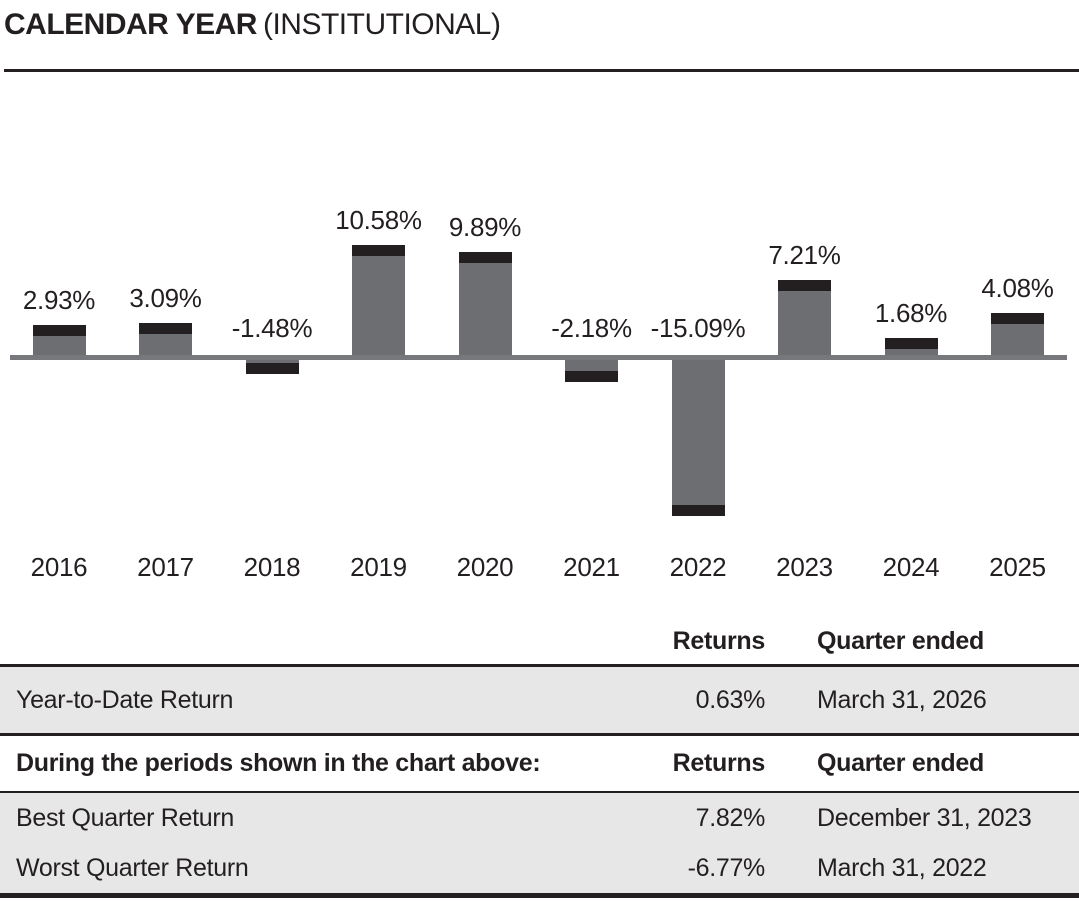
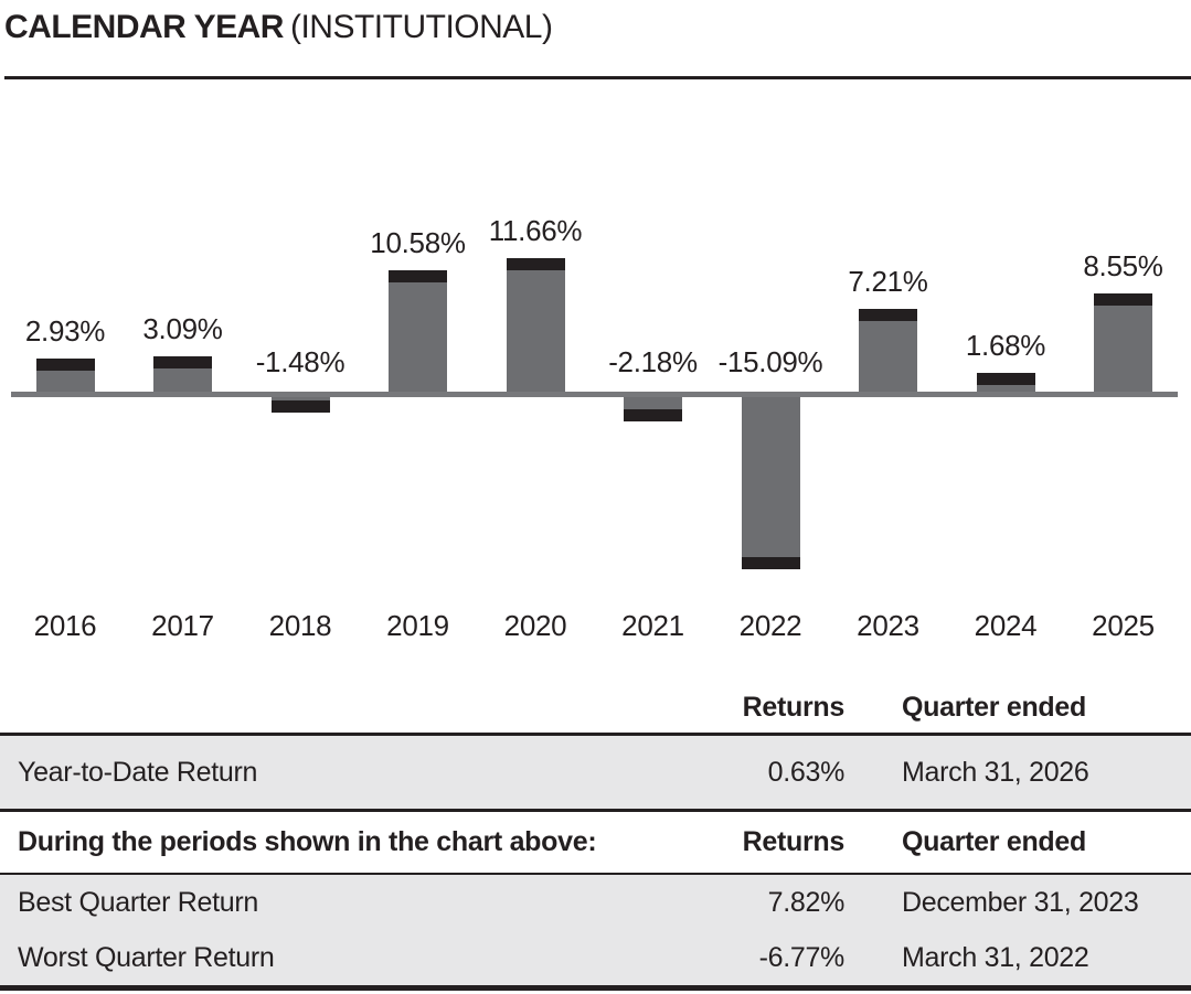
2020: 9.89% -> 11.66%
2025: 4.08% -> 8.55%
